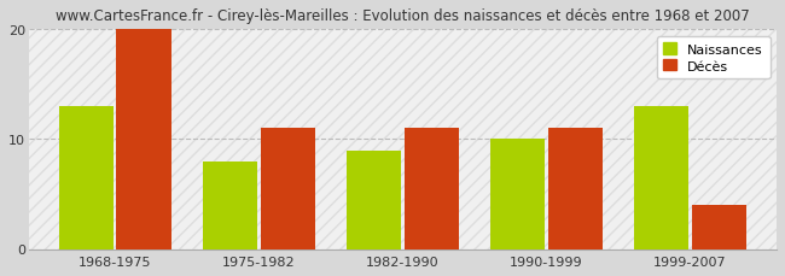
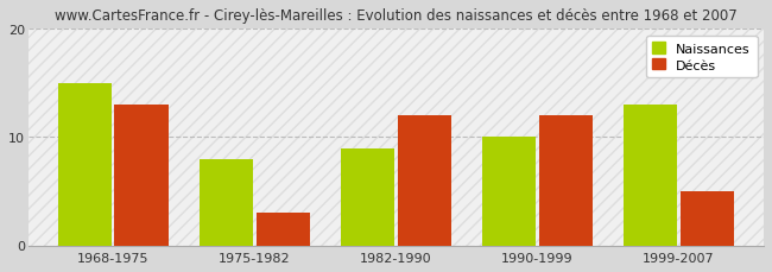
Naissances/1968-1975: 13 -> 15
Décès/1968-1975: 20 -> 13
Décès/1975-1982: 11 -> 3
Décès/1982-1990: 11 -> 12
Décès/1990-1999: 11 -> 12
Décès/1999-2007: 4 -> 5
